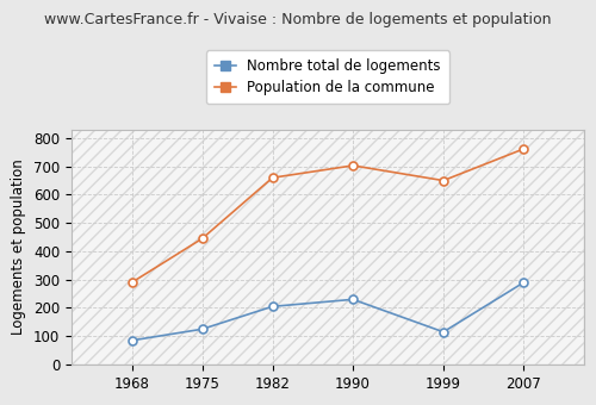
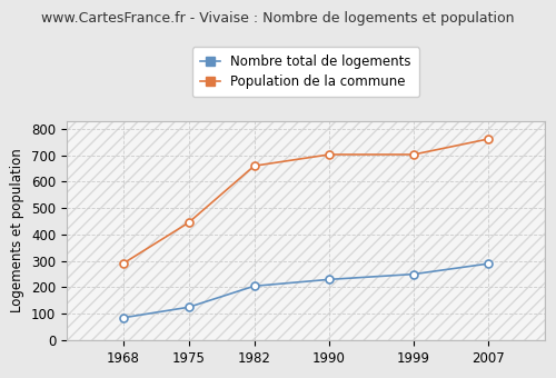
Nombre total de logements/1999: 115 -> 250
Population de la commune/1999: 650 -> 703
